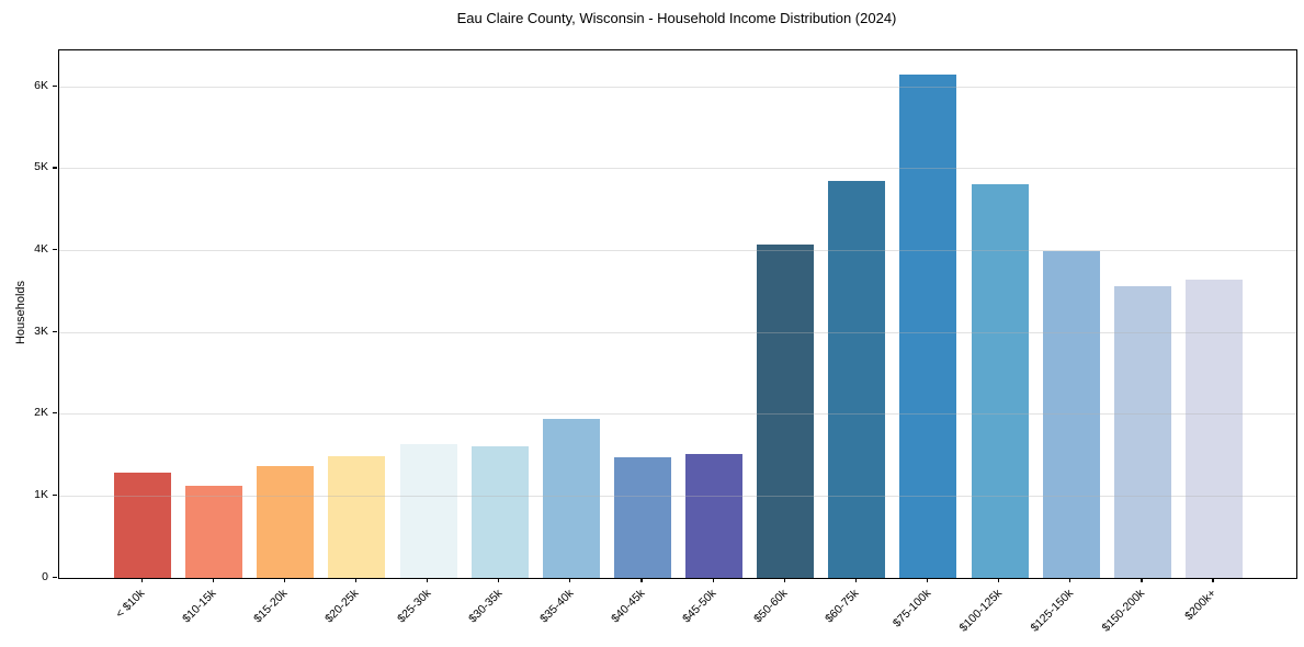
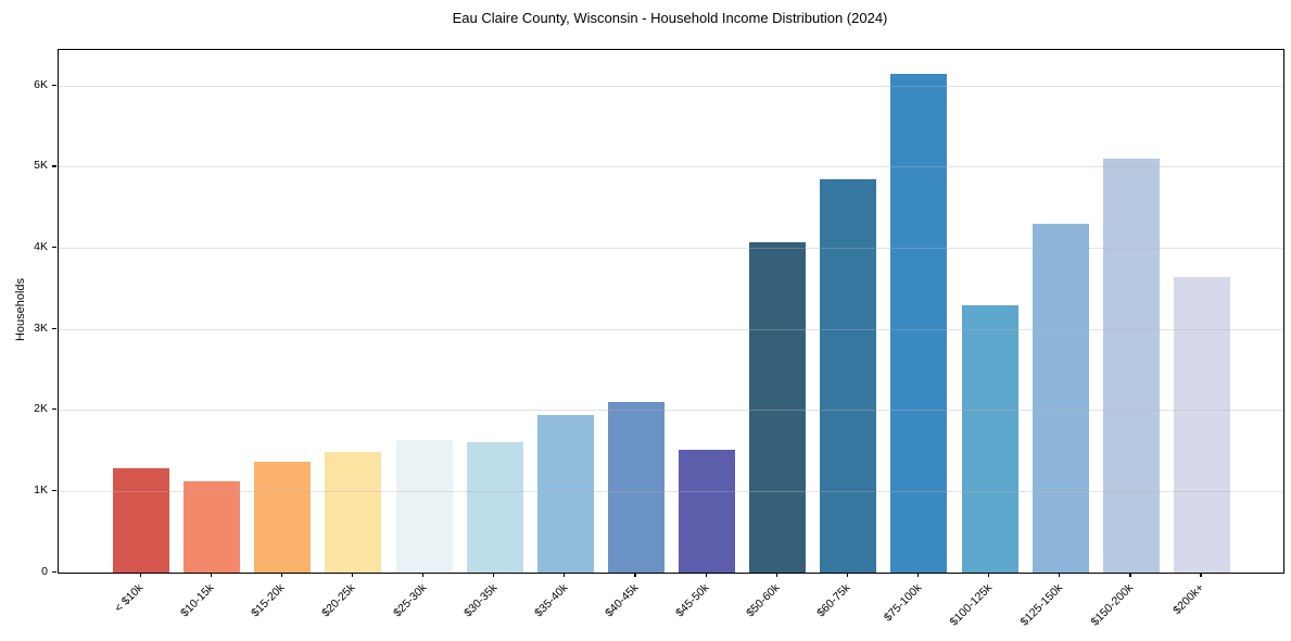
$40-45k: 1.5K -> 2.1K
$100-125k: 4.8K -> 3.3K
$125-150k: 4.0K -> 4.3K
$150-200k: 3.6K -> 5.1K
